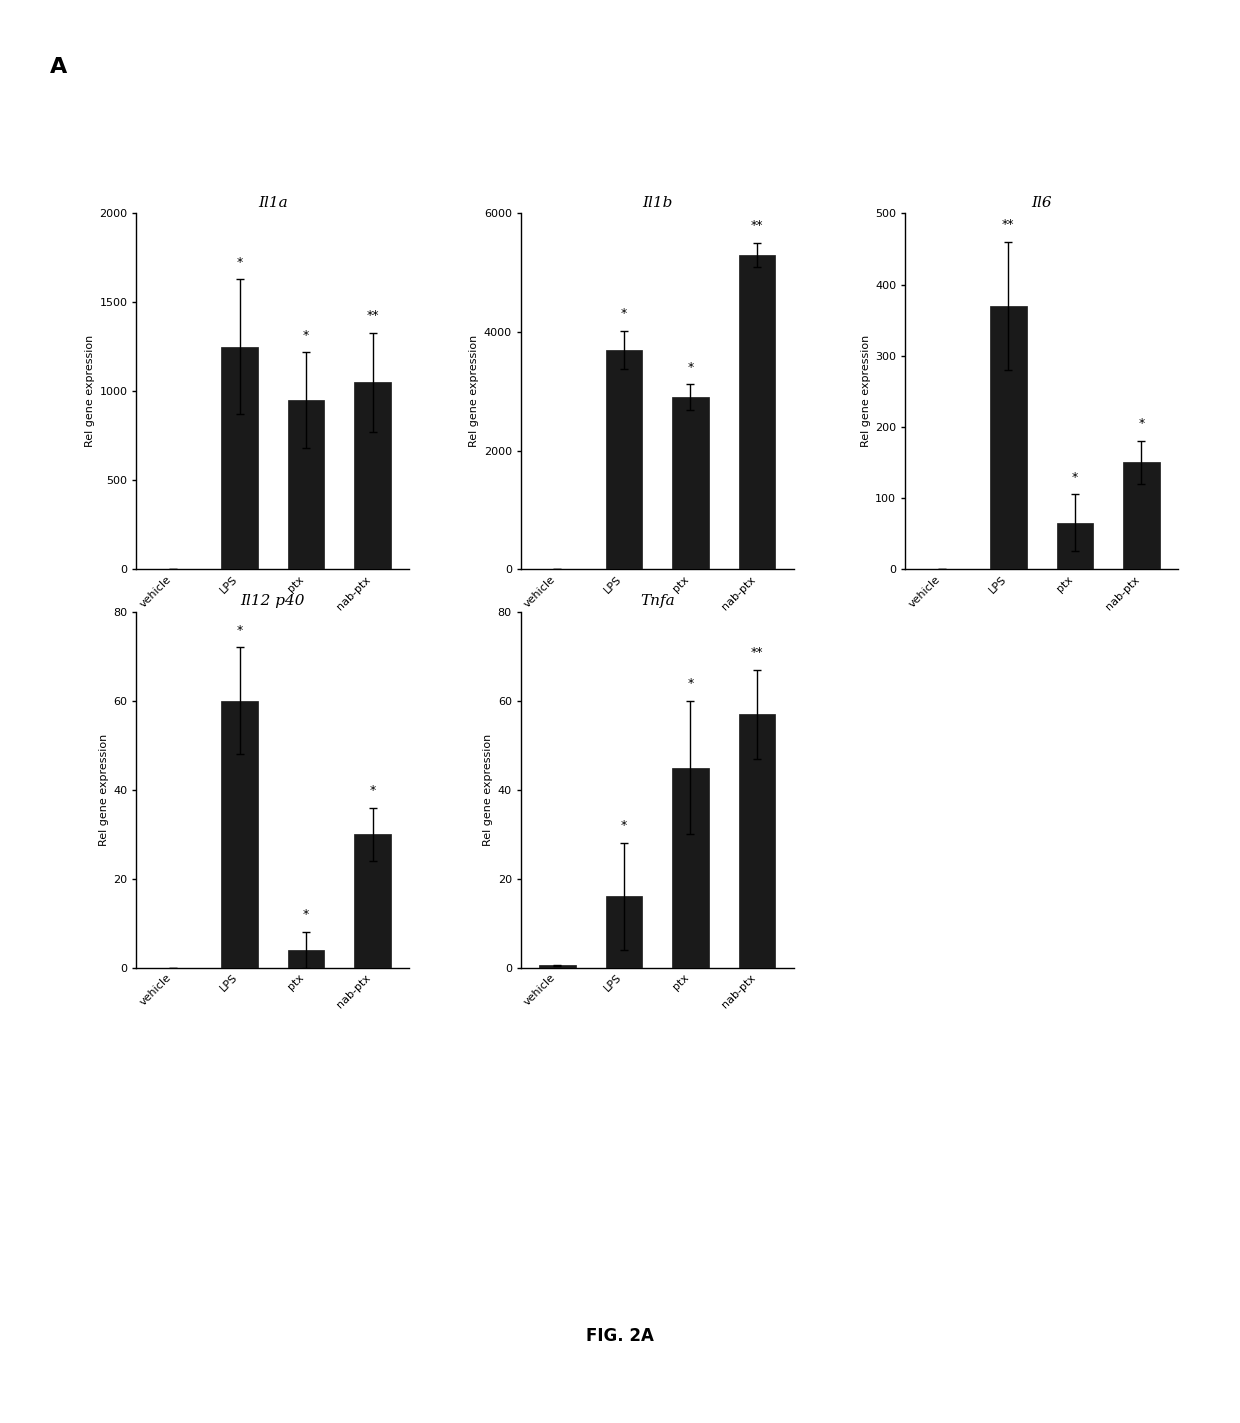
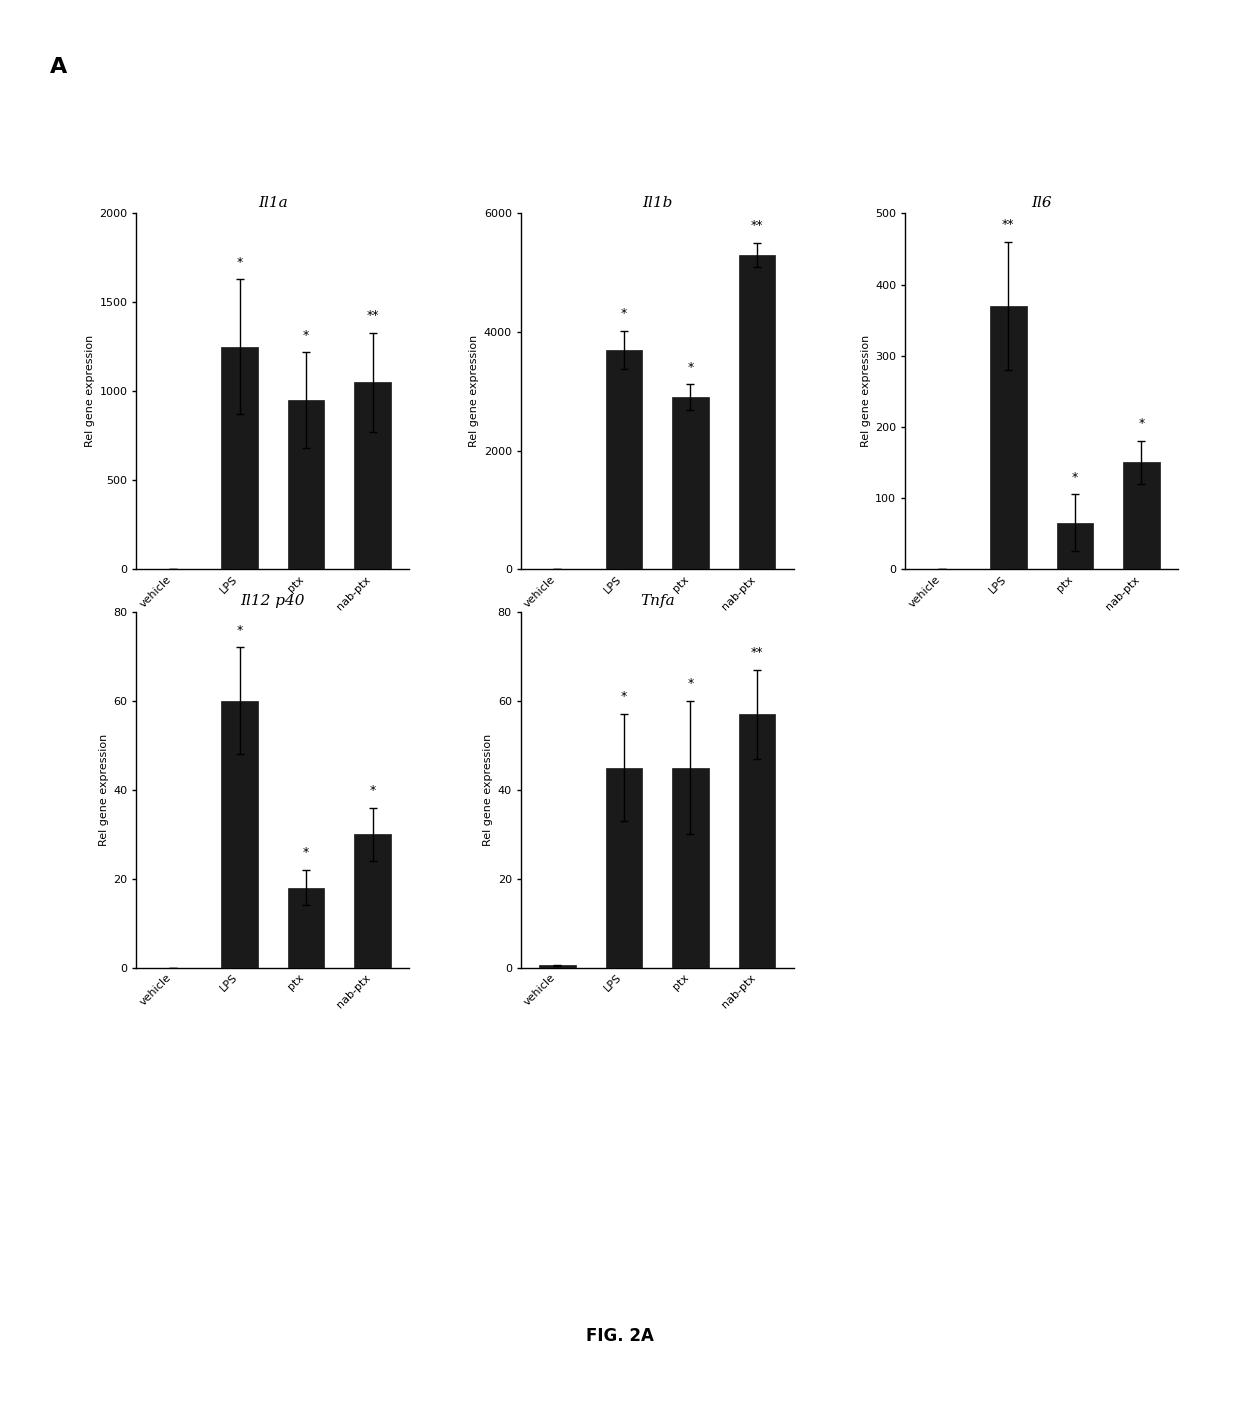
Il12 p40/ptx: 4 -> 18
Tnfa/LPS: 16.0 -> 45.0
